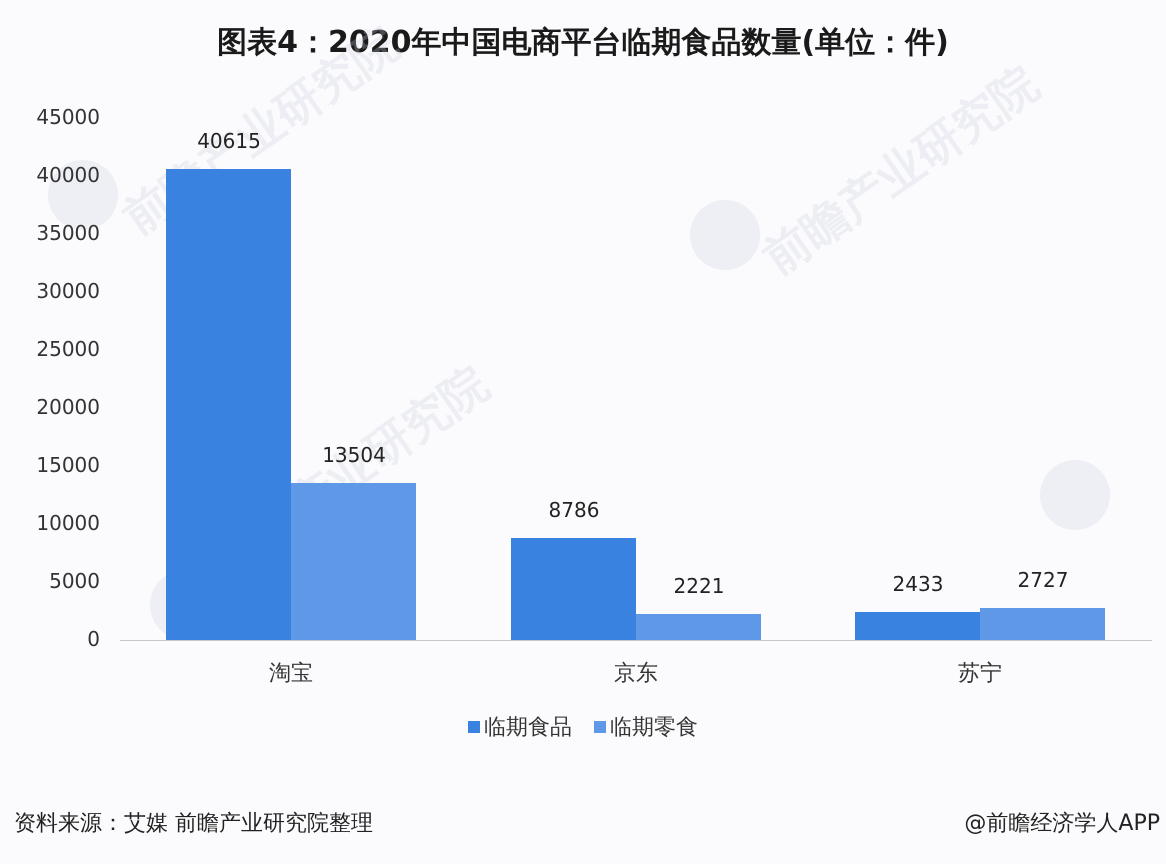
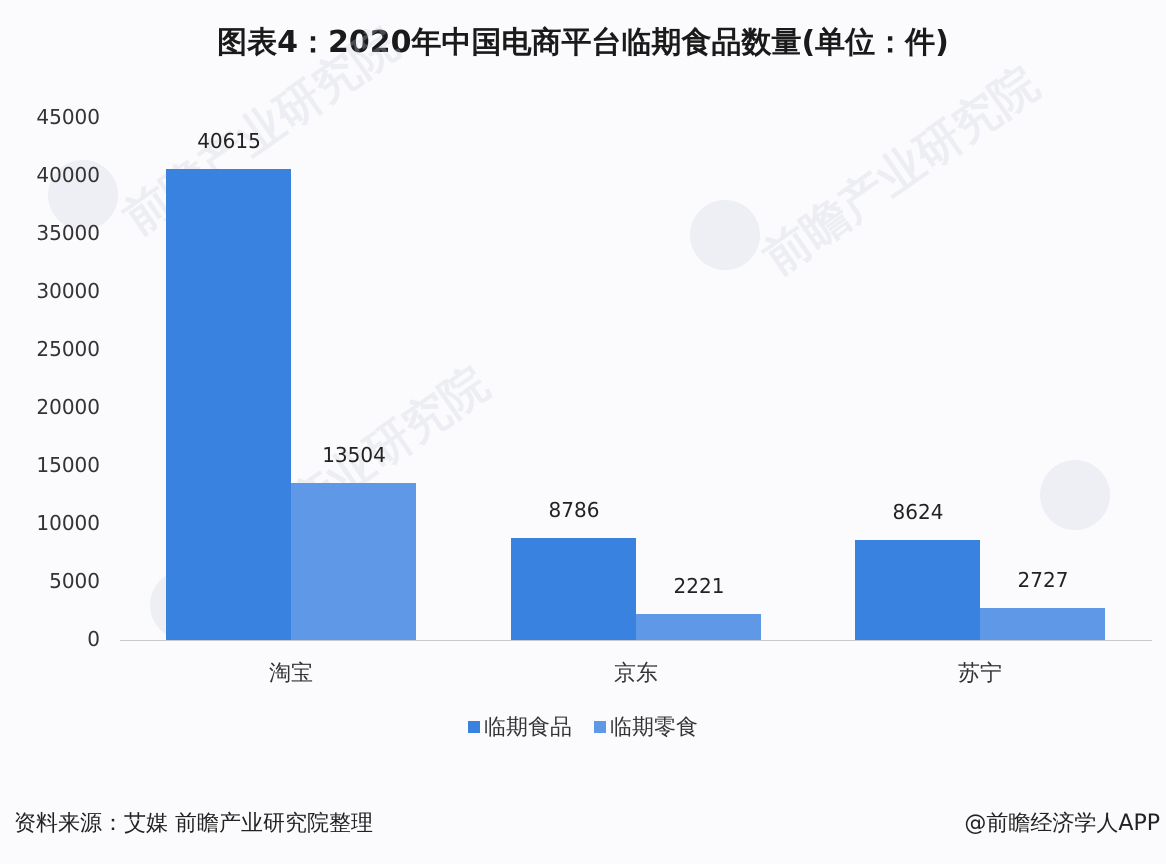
临期食品/苏宁: 2433 -> 8624
